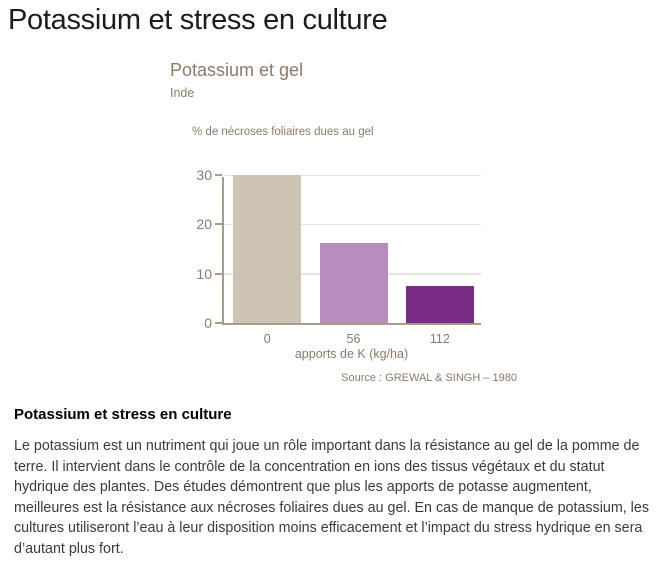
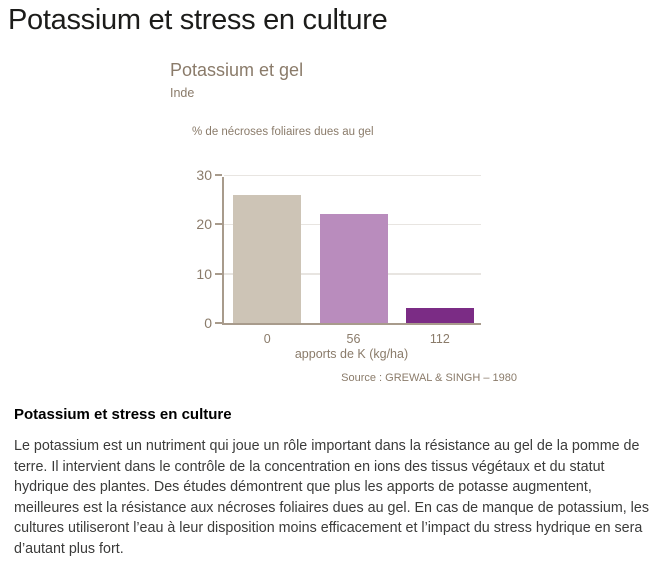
0: 30 -> 26
56: 16 -> 22
112: 8 -> 3
